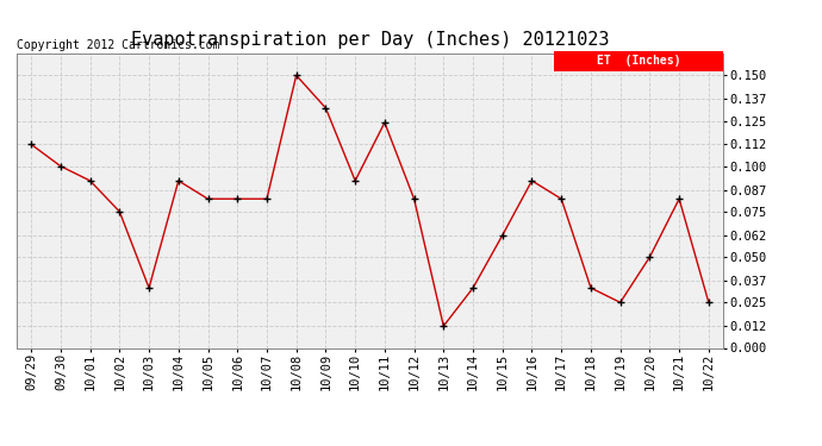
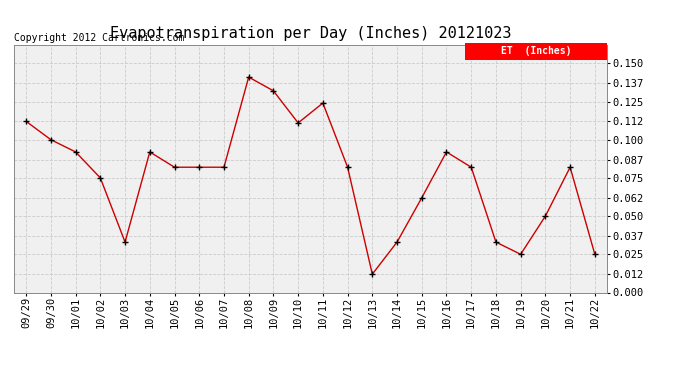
10/08: 0.150 -> 0.141
10/10: 0.092 -> 0.111
